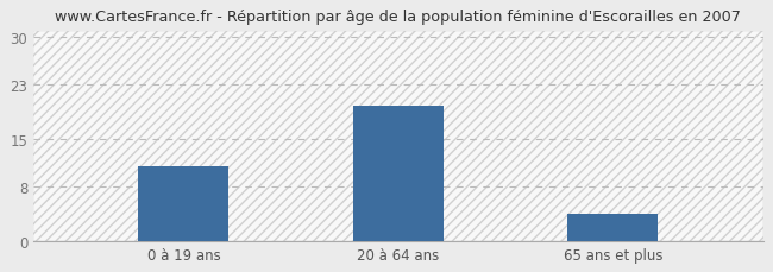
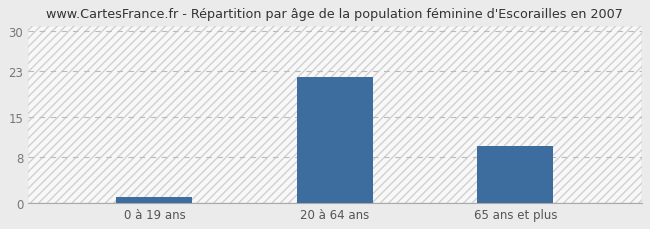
0 à 19 ans: 11 -> 1
20 à 64 ans: 20 -> 22
65 ans et plus: 4 -> 10
